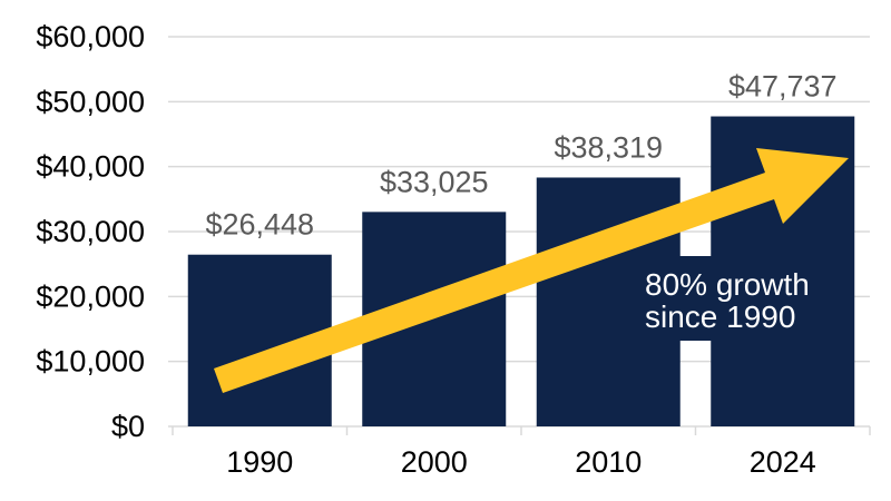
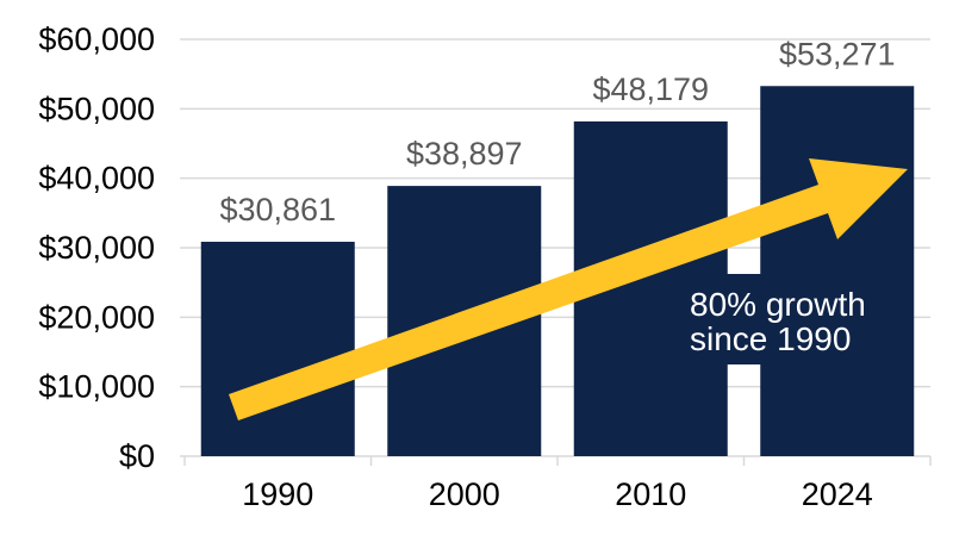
1990: $26,448 -> $30,861
2000: $33,025 -> $38,897
2010: $38,319 -> $48,179
2024: $47,737 -> $53,271
